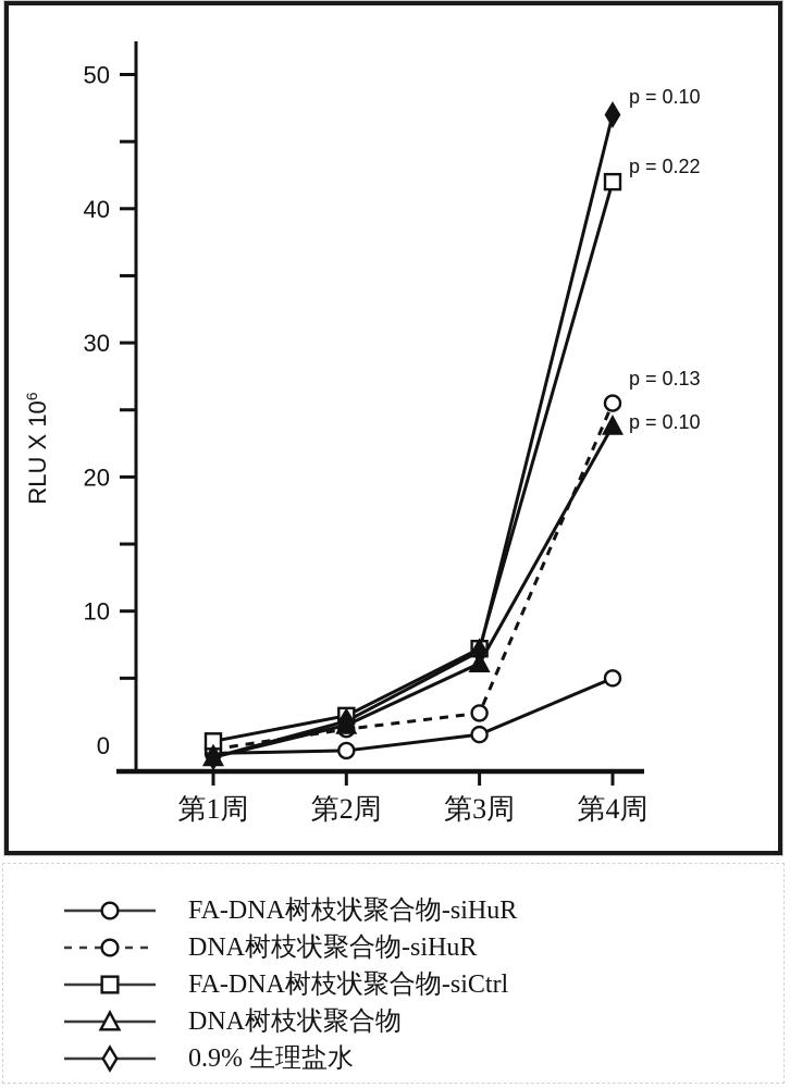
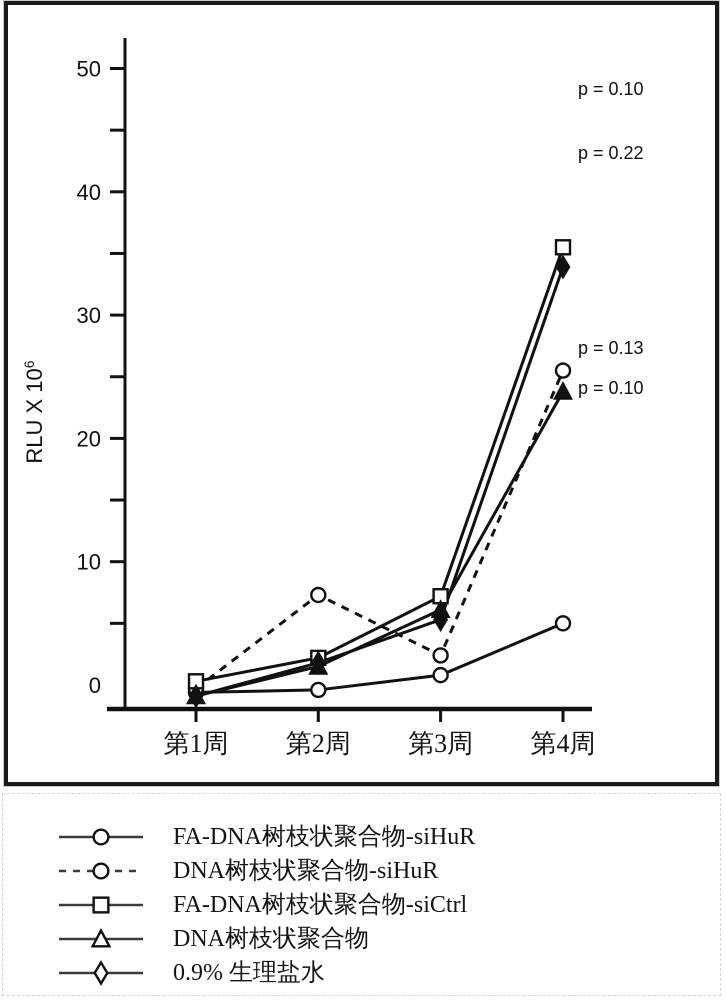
DNA树枝状聚合物-siHuR/第2周: 1.2 -> 7.3
0.9% 生理盐水/第3周: 7.0 -> 5.3
FA-DNA树枝状聚合物-siCtrl/第4周: 42.0 -> 35.5
0.9% 生理盐水/第4周: 47.0 -> 33.9
